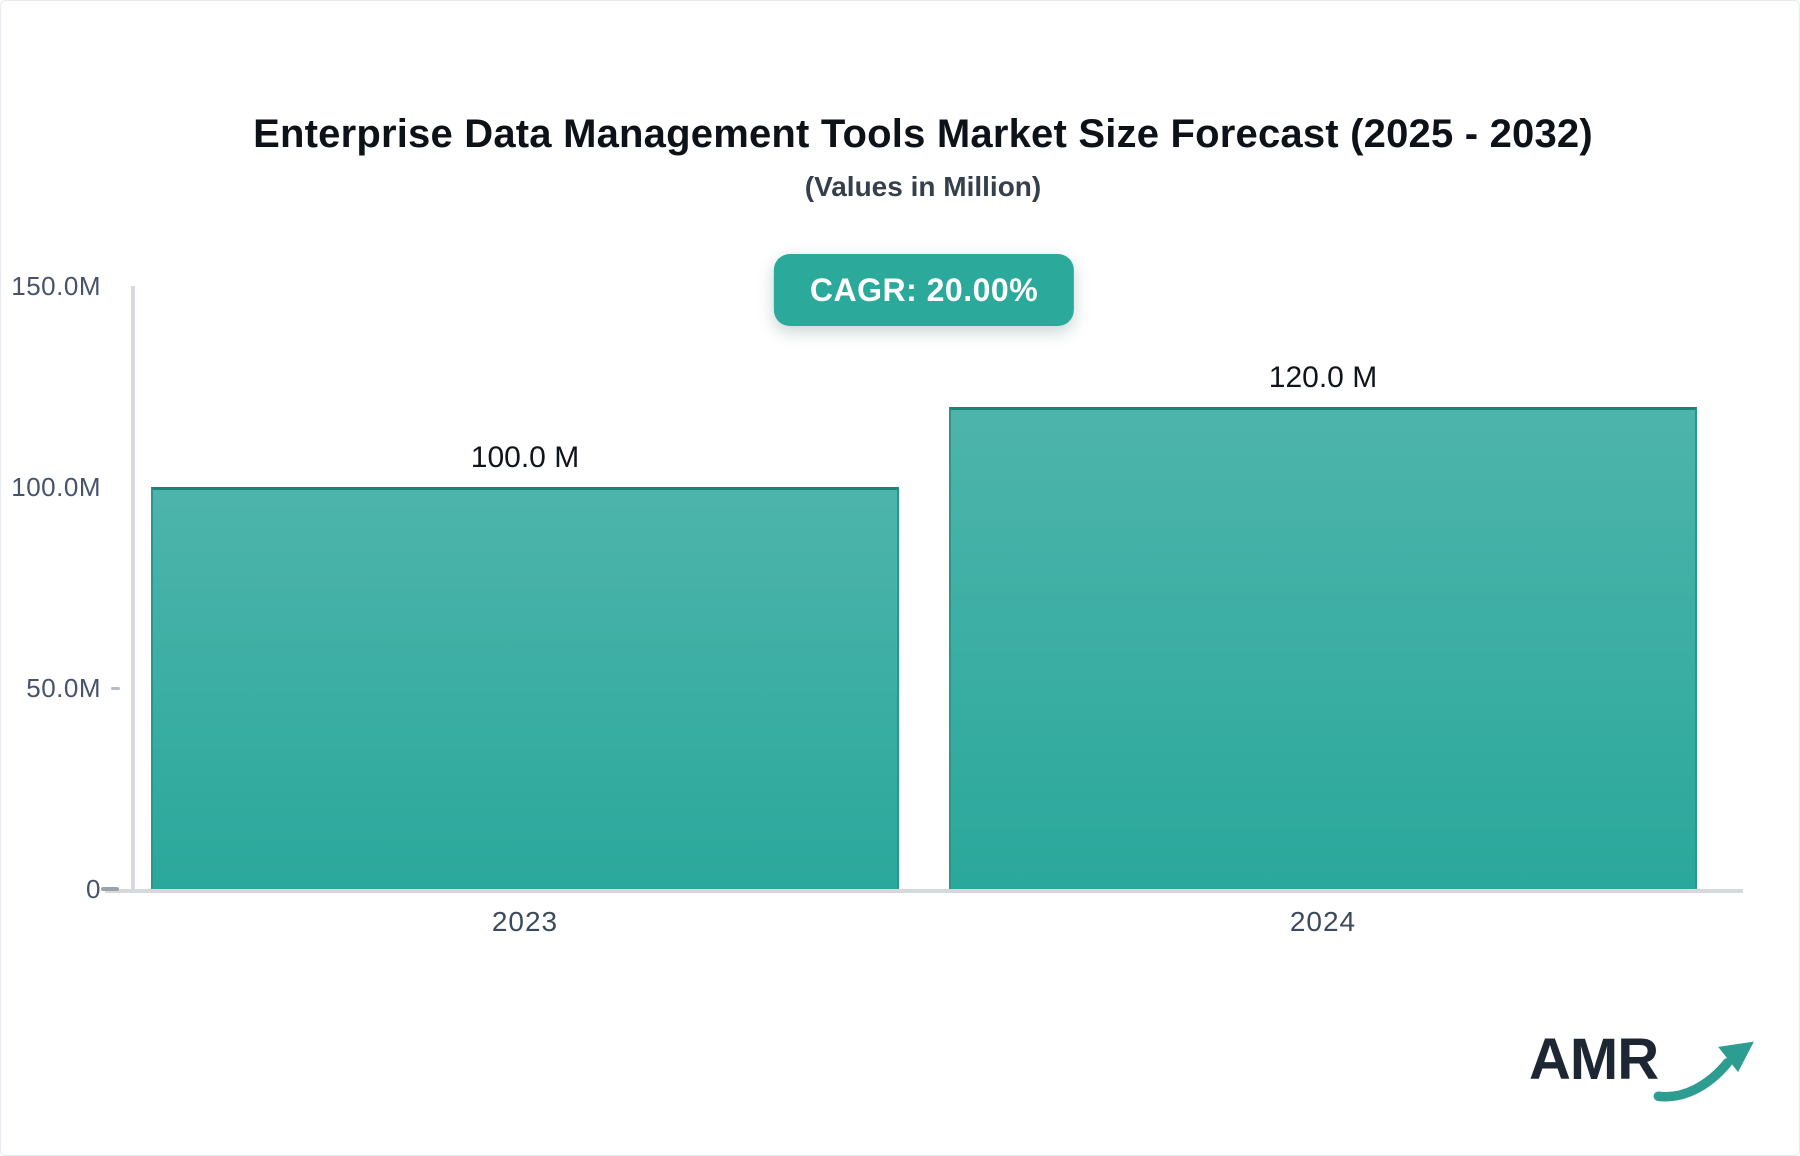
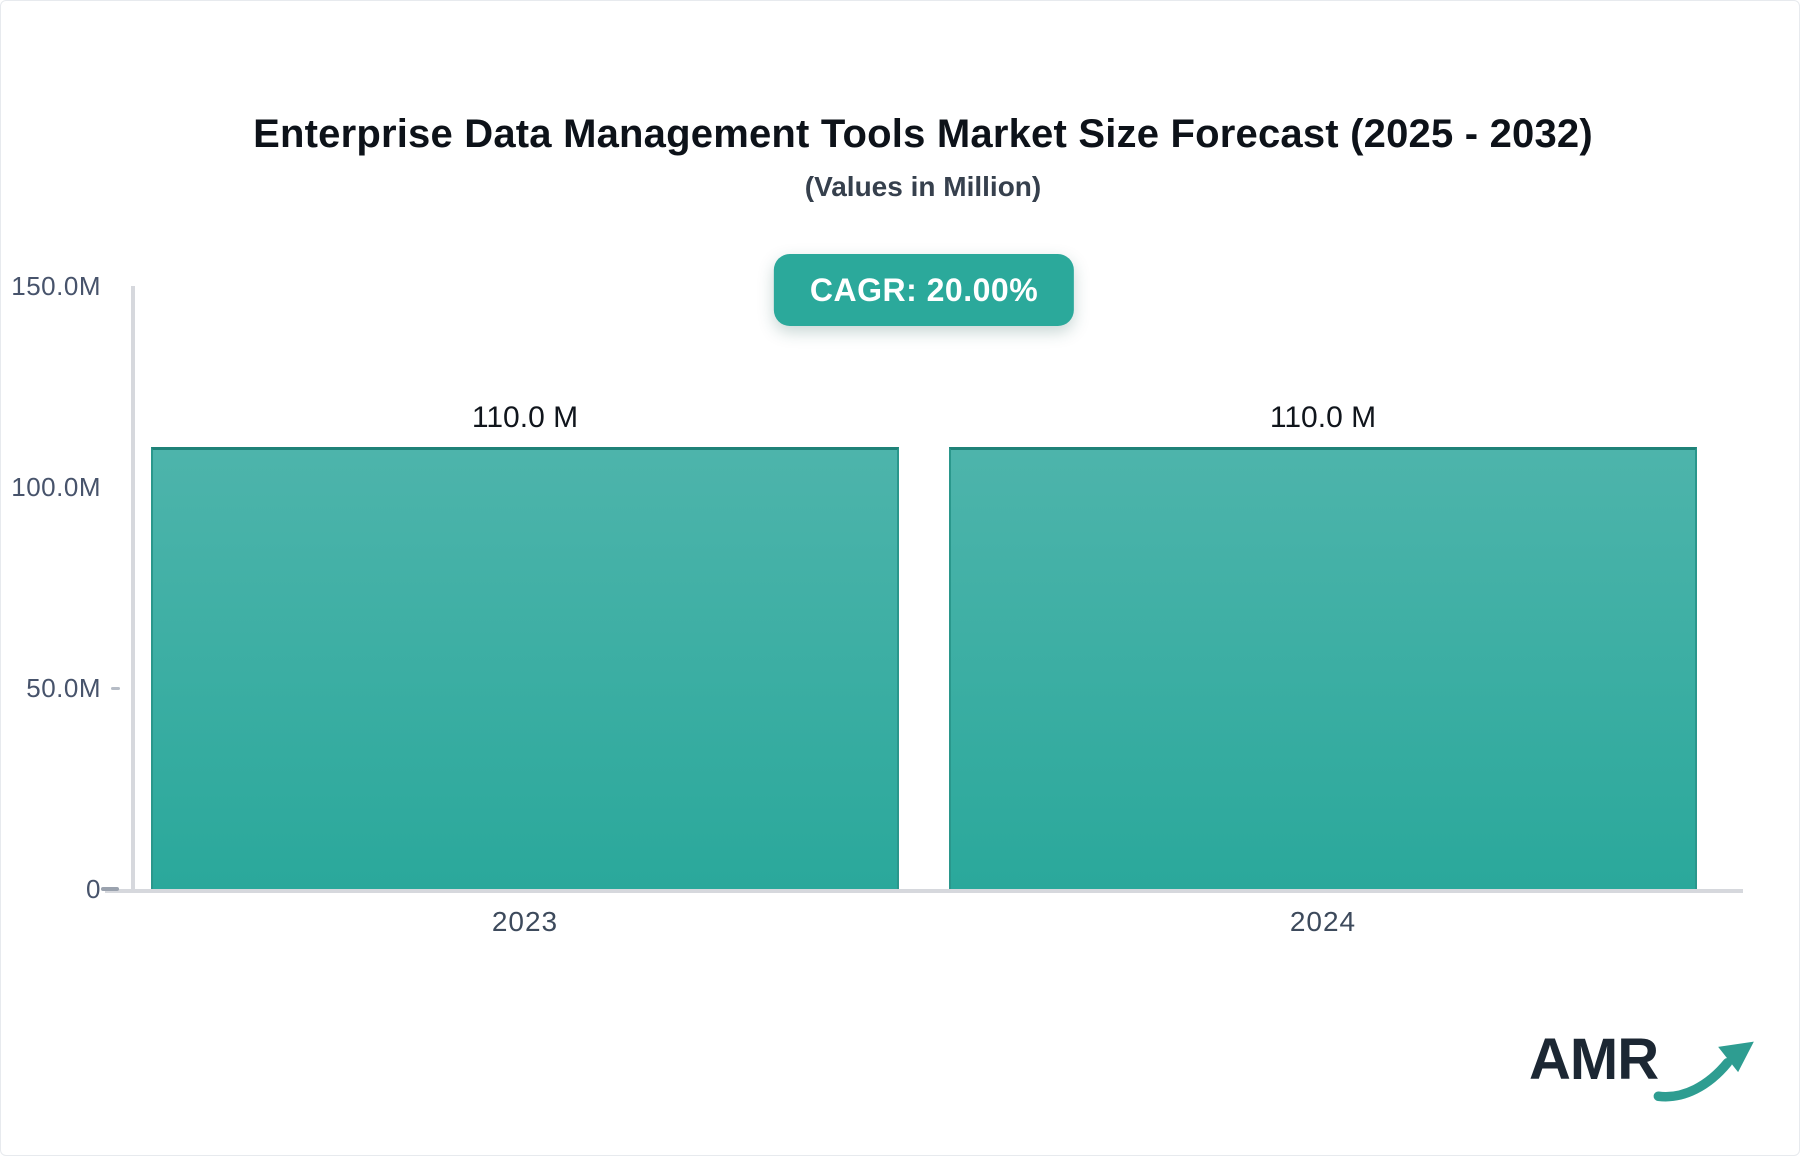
2023: 100.0 -> 110.0
2024: 120.0 -> 110.0
